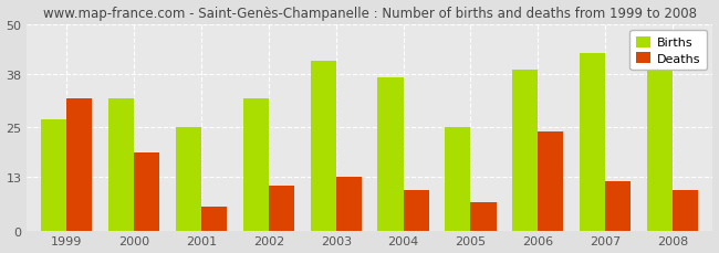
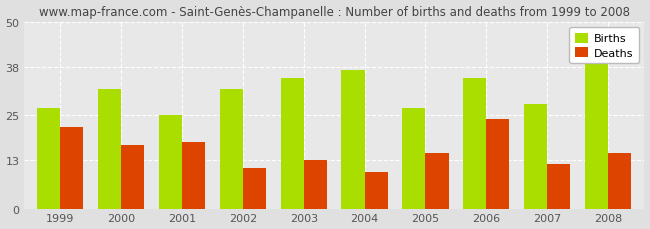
Deaths/1999: 32 -> 22
Deaths/2000: 19 -> 17
Deaths/2001: 6 -> 18
Births/2003: 41 -> 35
Births/2005: 25 -> 27
Deaths/2005: 7 -> 15
Births/2006: 39 -> 35
Births/2007: 43 -> 28
Deaths/2008: 10 -> 15
